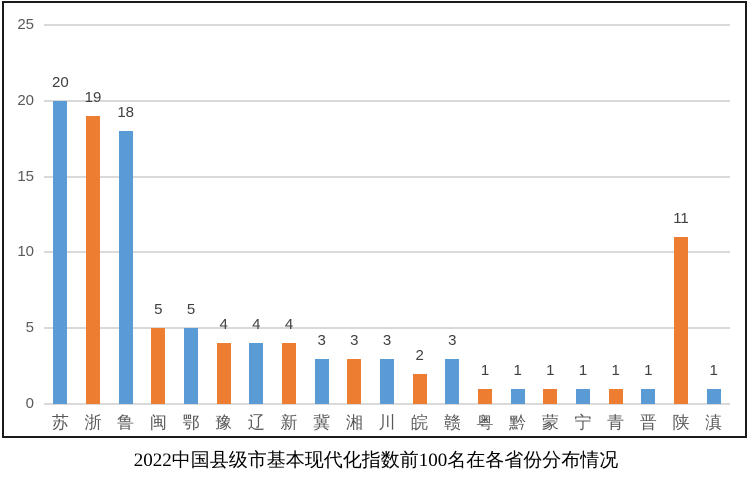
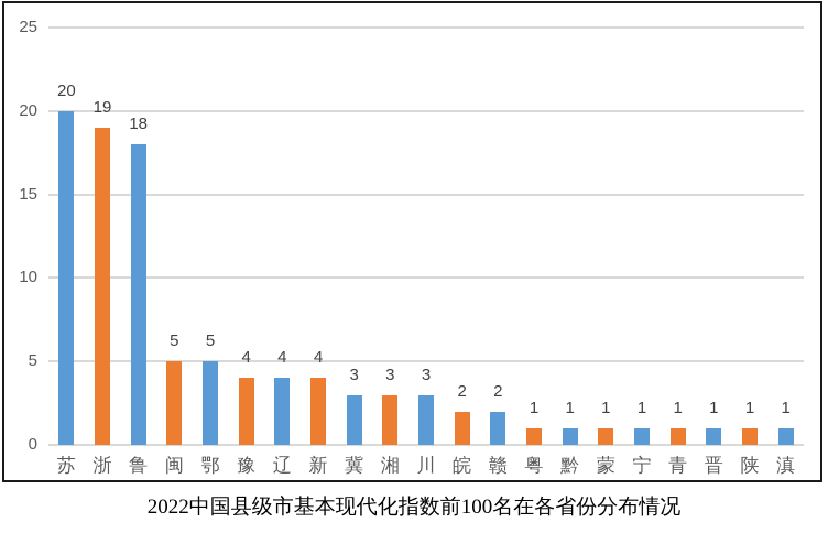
赣: 3 -> 2
陕: 11 -> 1
